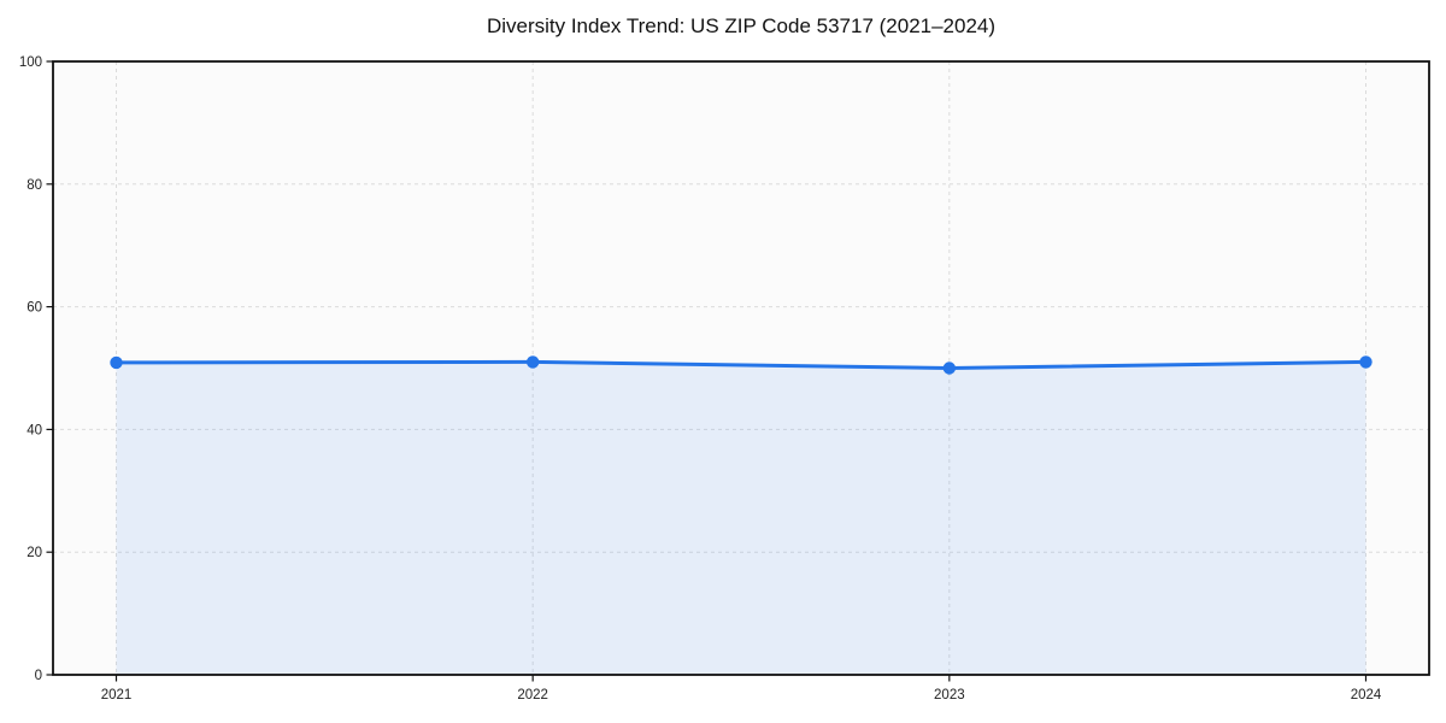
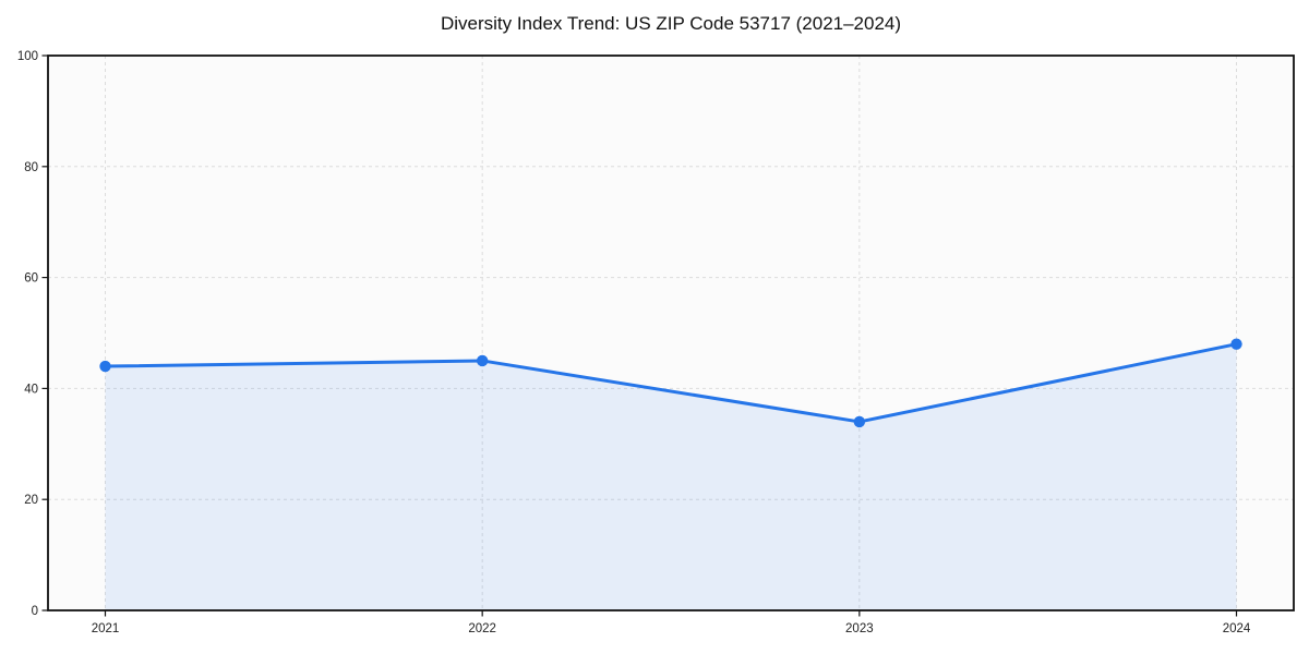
2021: 51 -> 44
2022: 51 -> 45
2023: 50 -> 34
2024: 51 -> 48
